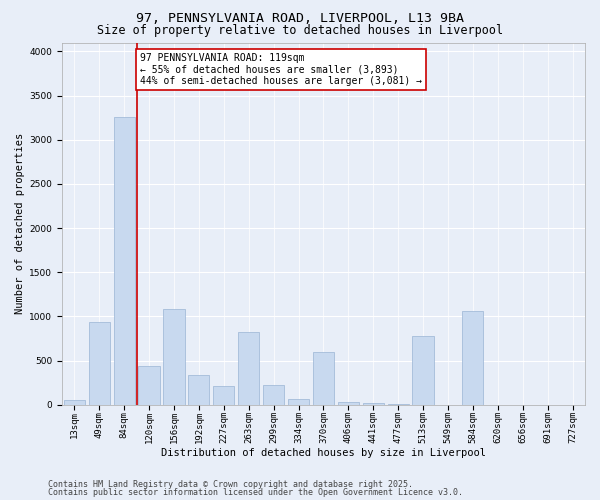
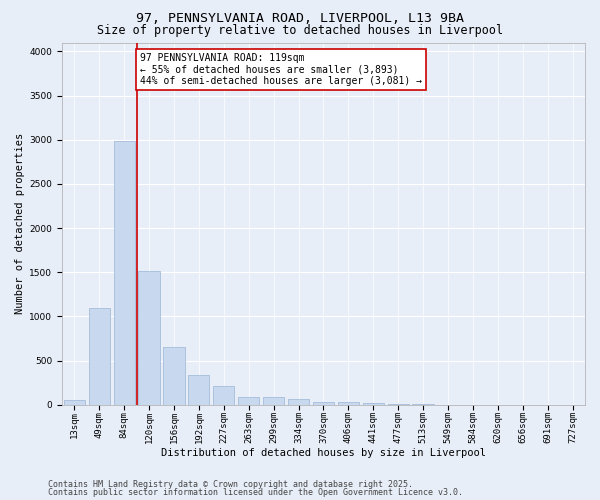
49sqm: 940 -> 1100
84sqm: 3260 -> 2980
120sqm: 440 -> 1520
156sqm: 1080 -> 650
263sqm: 820 -> 90
299sqm: 220 -> 90
370sqm: 600 -> 40
513sqm: 780 -> 0
584sqm: 1060 -> 0
